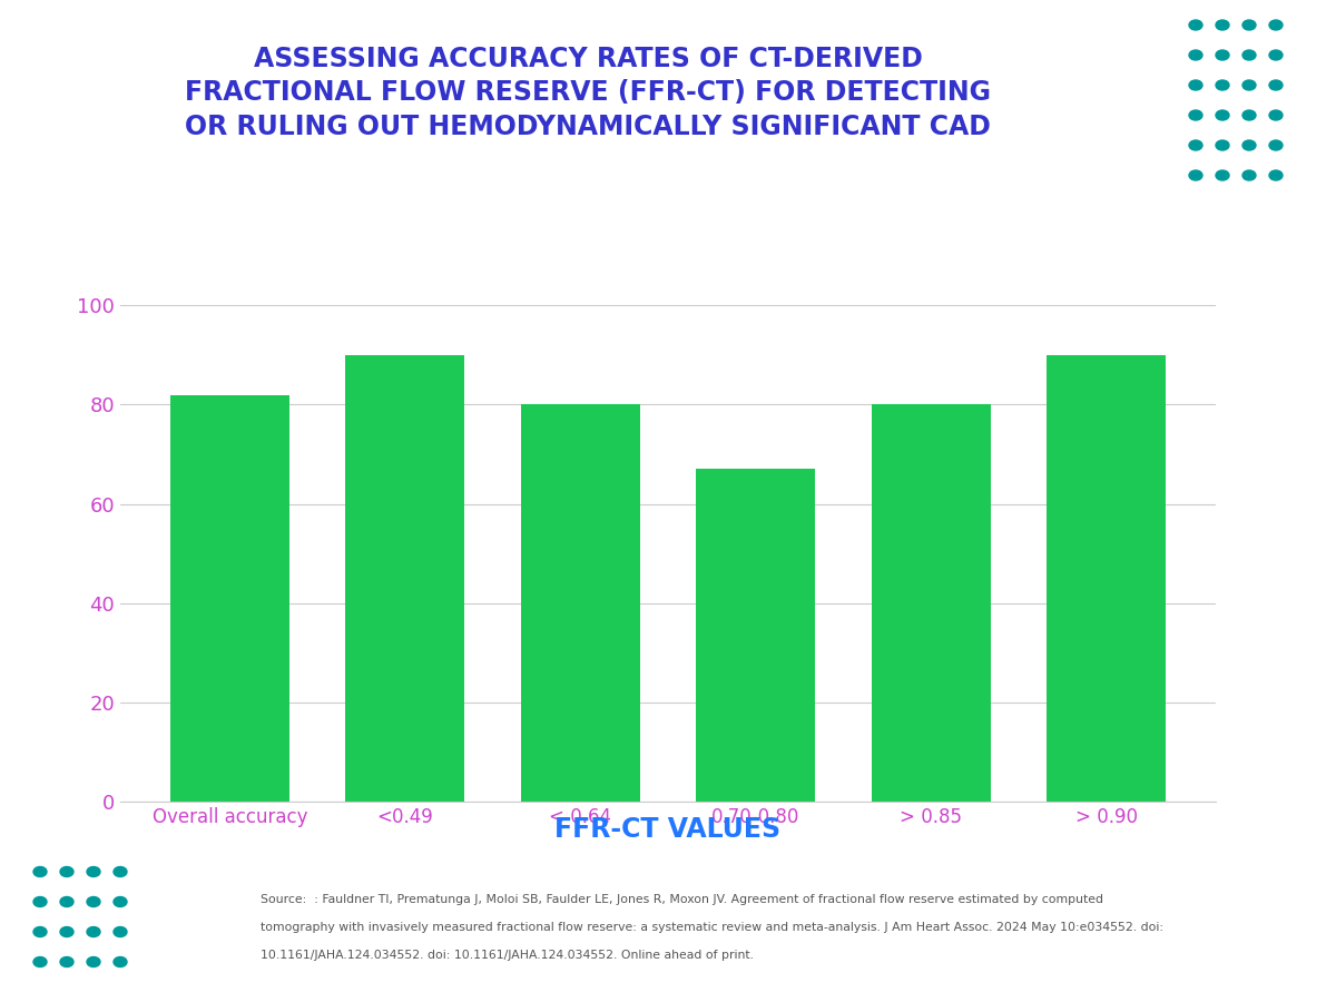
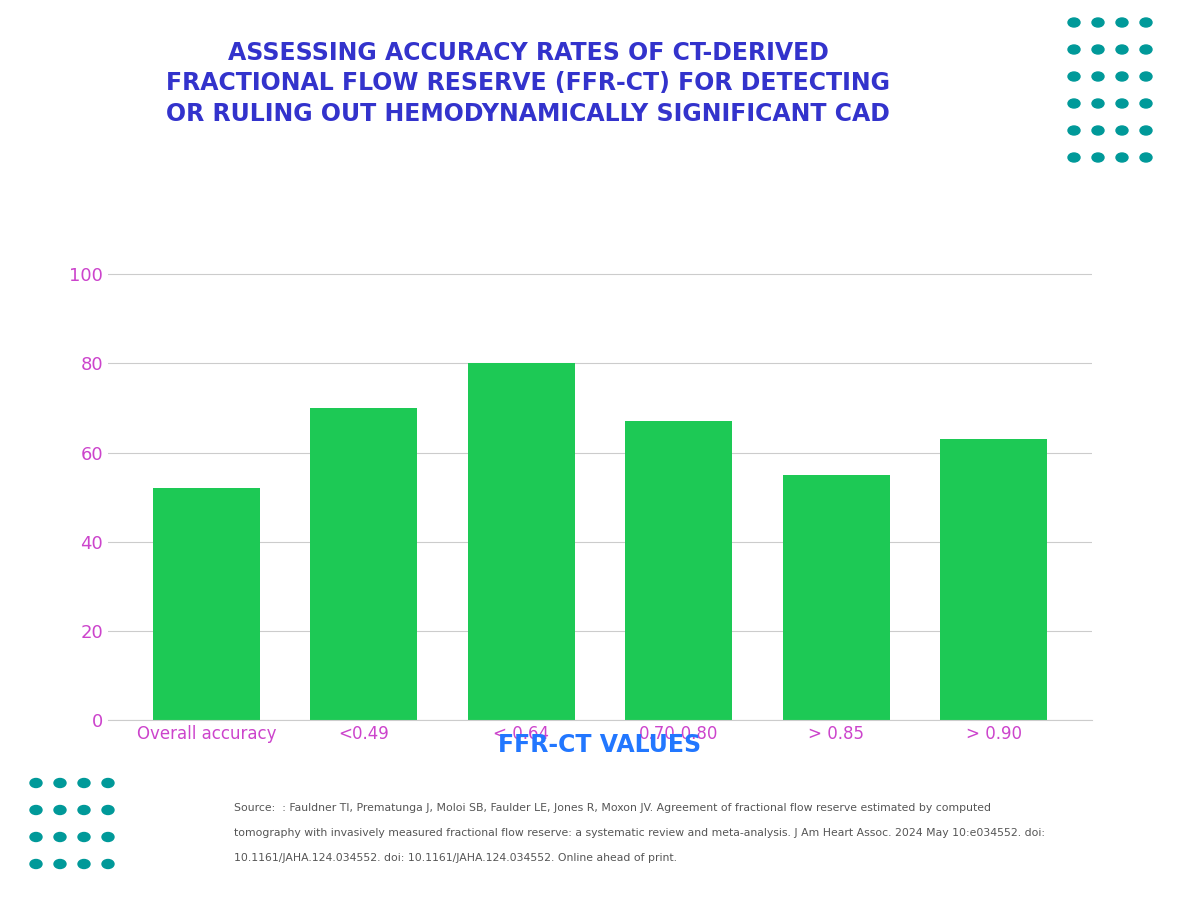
Overall accuracy: 82 -> 52
<0.49: 90 -> 70
> 0.85: 80 -> 55
> 0.90: 90 -> 63
